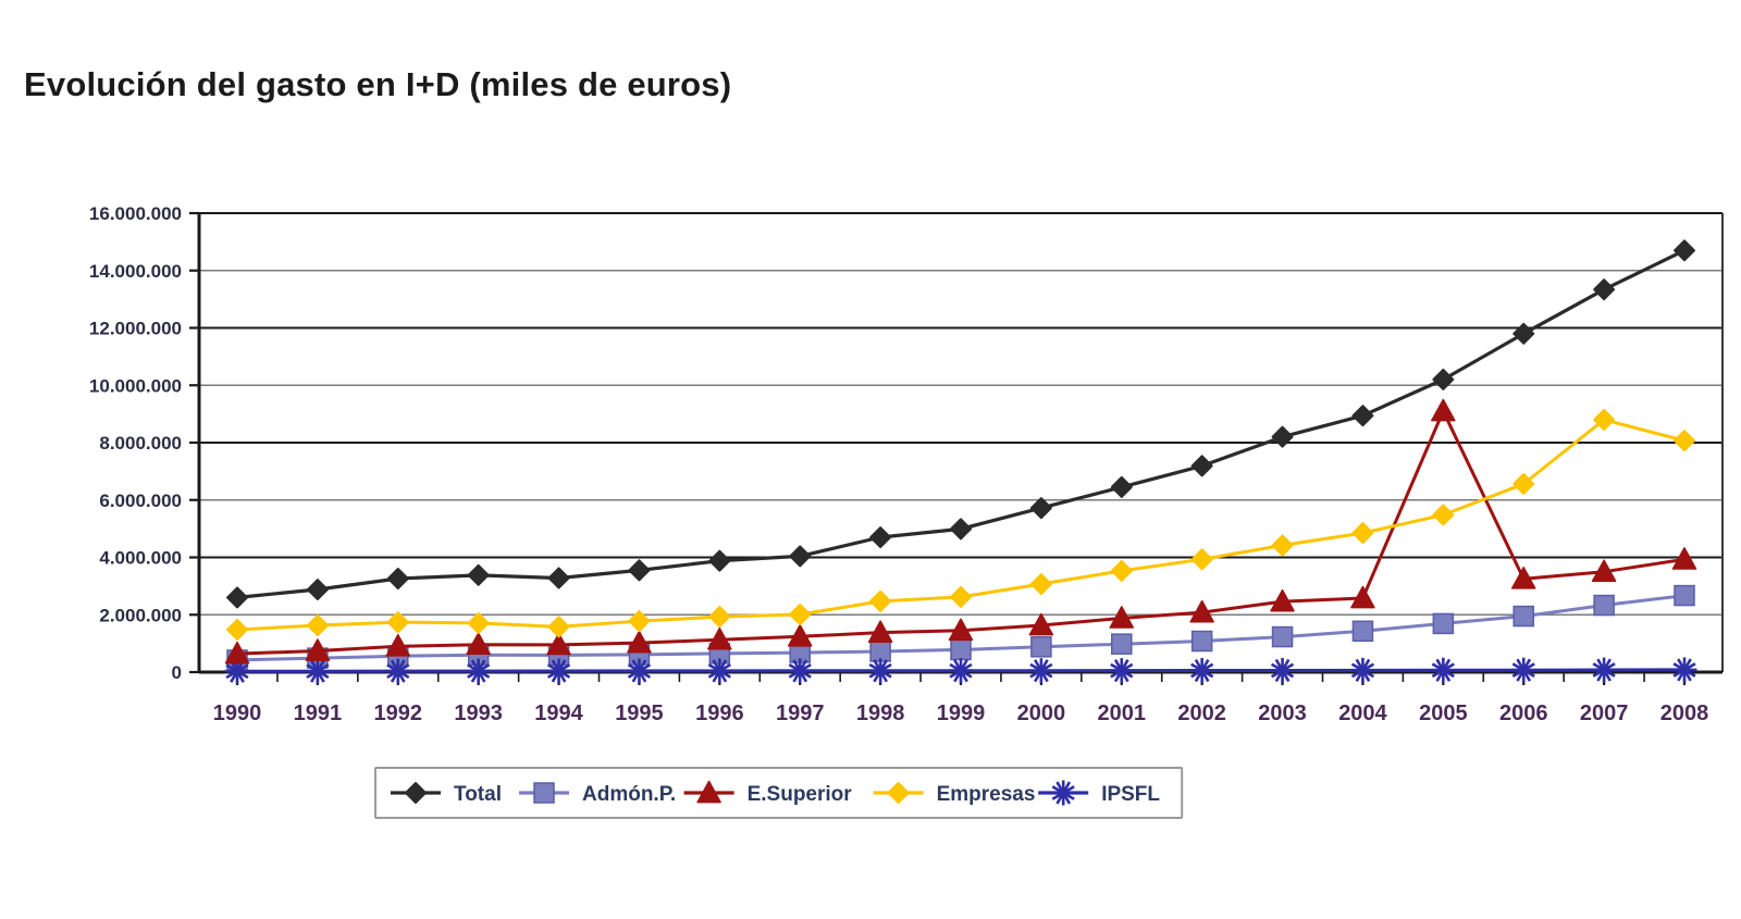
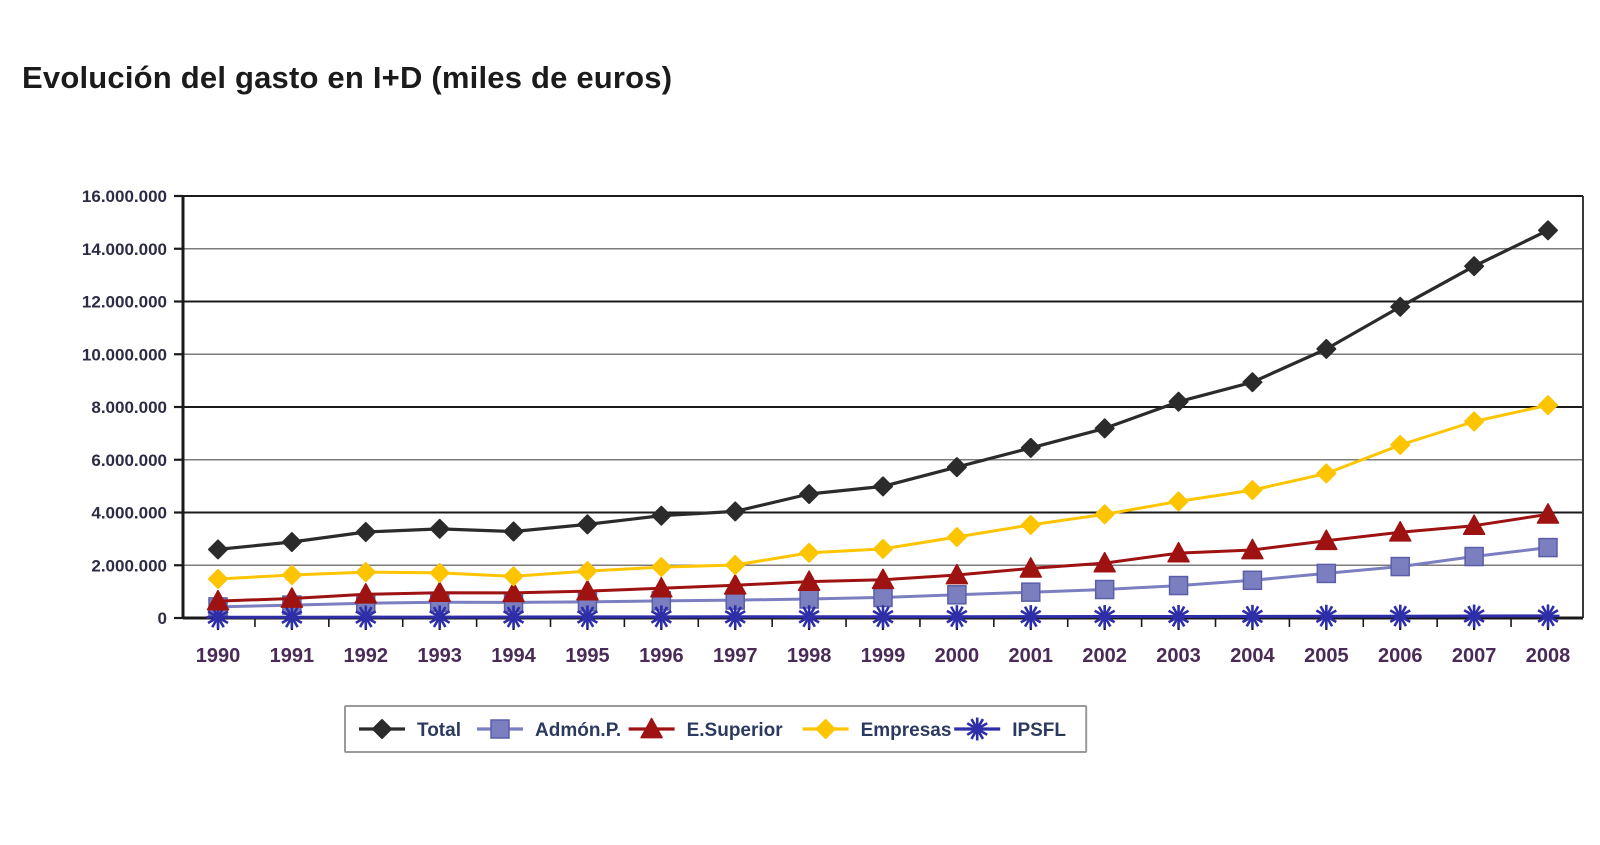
E.Superior/2005: 9100000 -> 2900000
Empresas/2007: 8800000 -> 7400000
